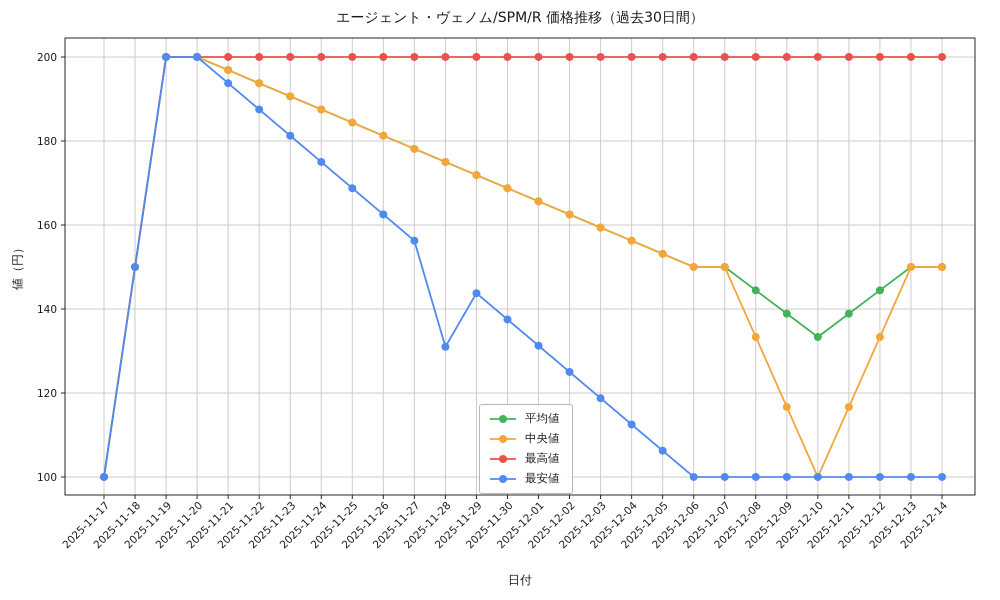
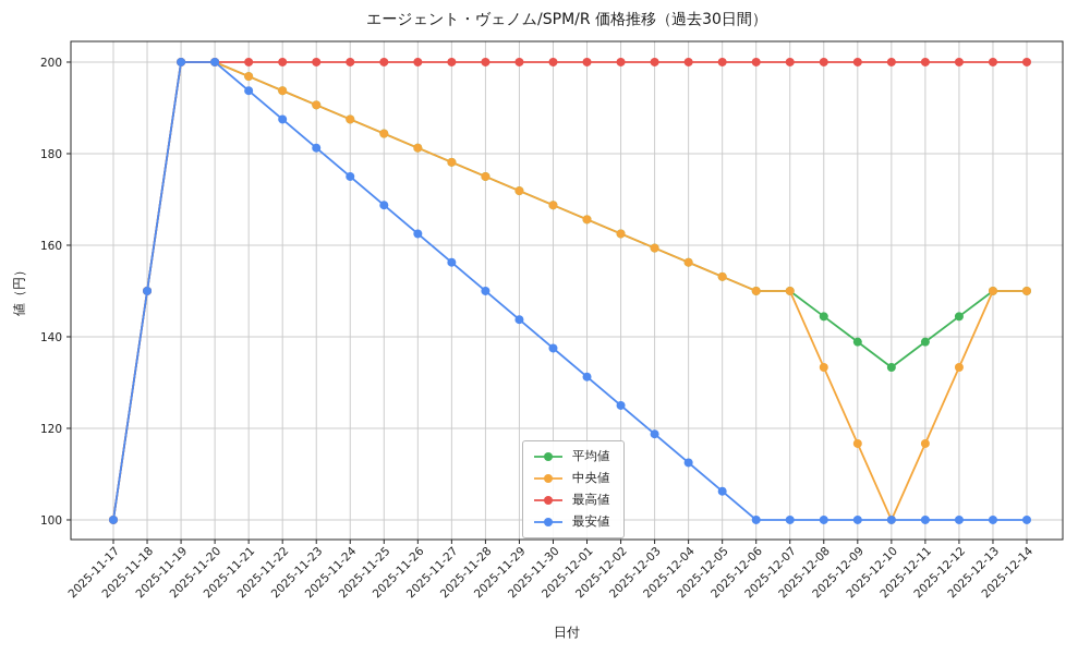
最安値/2025-11-28: 131 -> 150
